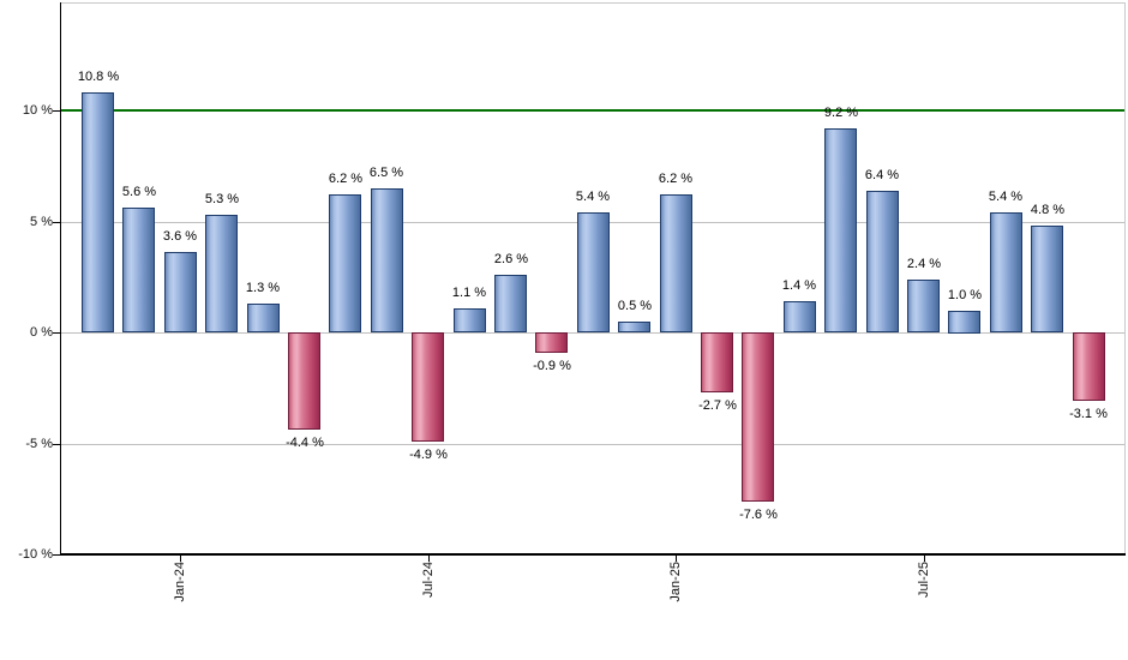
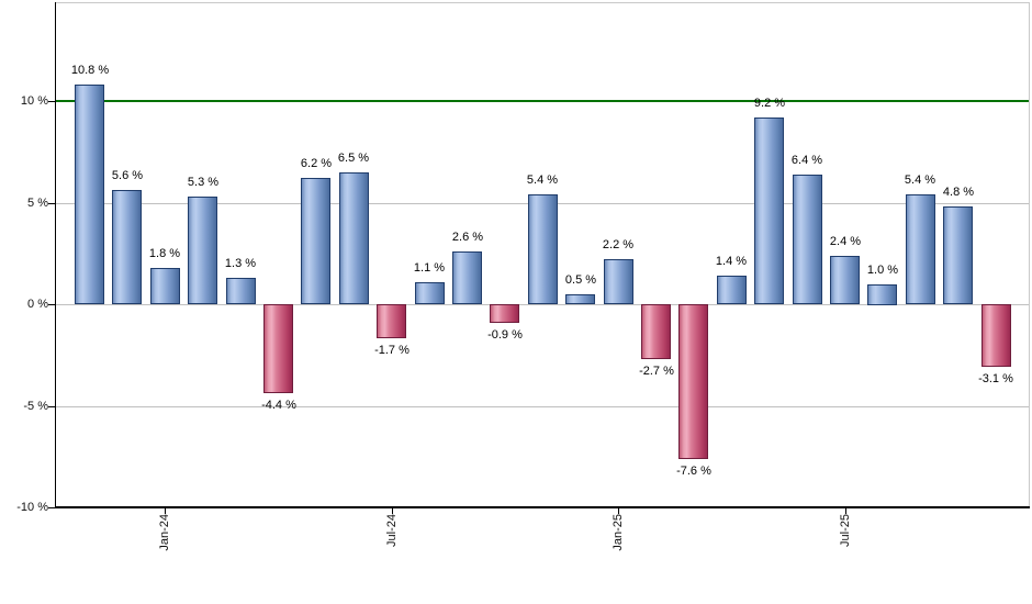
Jan-24: 3.6 -> 1.8
Jul-24: -4.9 -> -1.7
Jan-25: 6.2 -> 2.2
